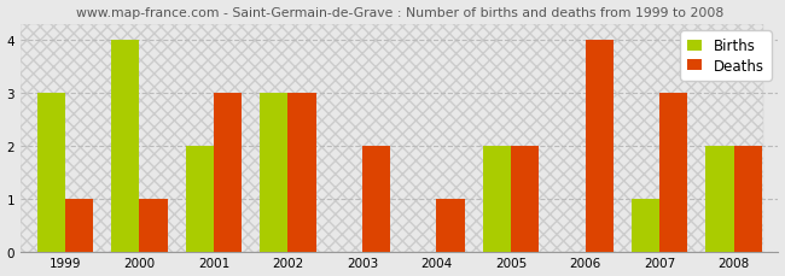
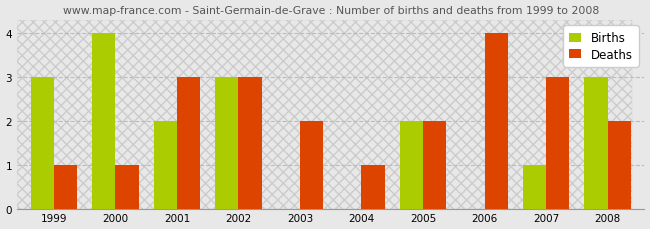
Births/2008: 2 -> 3
